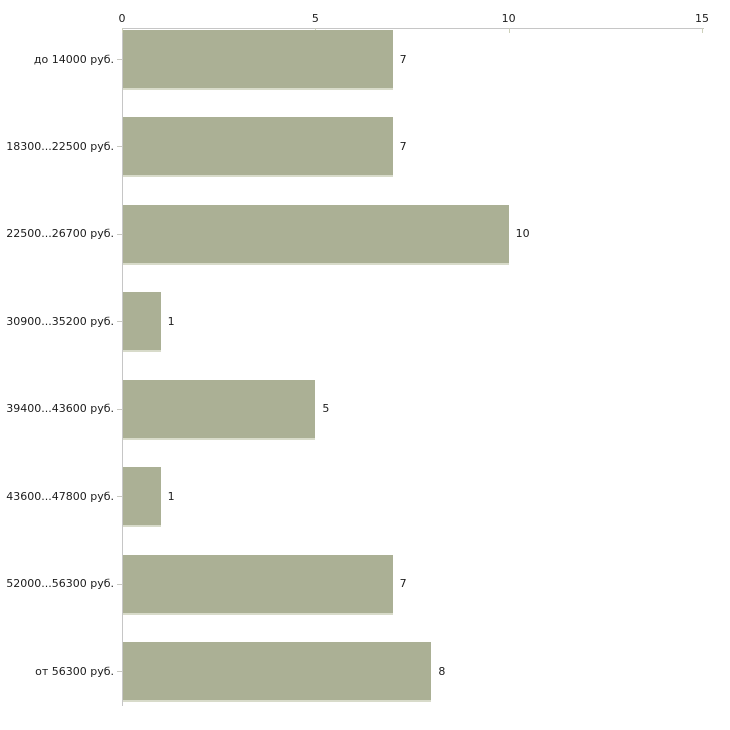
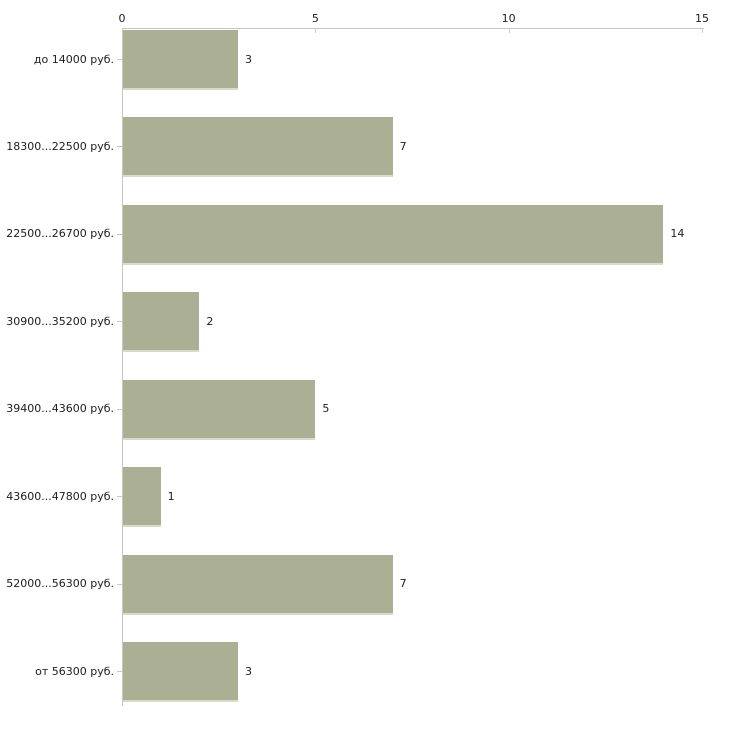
до 14000 руб.: 7 -> 3
22500...26700 руб.: 10 -> 14
30900...35200 руб.: 1 -> 2
от 56300 руб.: 8 -> 3
